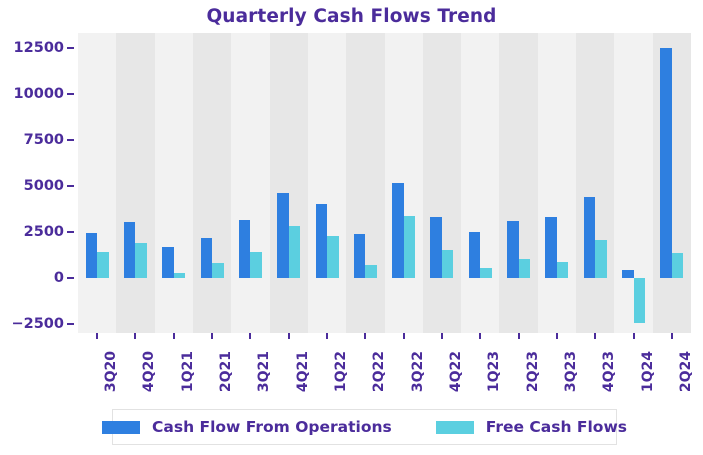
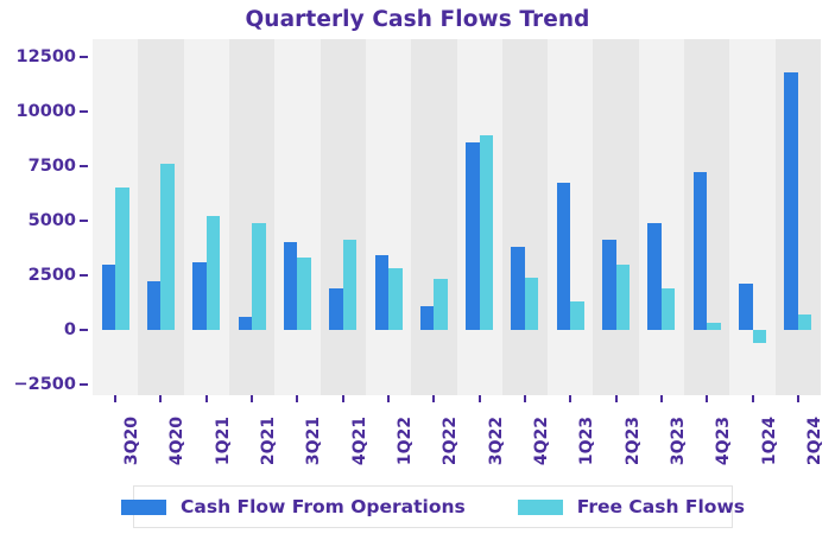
Cash Flow From Operations/3Q20: 2400 -> 3000
Free Cash Flows/3Q20: 1400 -> 6500
Cash Flow From Operations/4Q20: 3000 -> 2200
Free Cash Flows/4Q20: 1900 -> 7600
Cash Flow From Operations/1Q21: 1700 -> 3100
Free Cash Flows/1Q21: 300 -> 5200
Cash Flow From Operations/2Q21: 2200 -> 600
Free Cash Flows/2Q21: 800 -> 4900
Cash Flow From Operations/3Q21: 3200 -> 4000
Free Cash Flows/3Q21: 1400 -> 3300
Cash Flow From Operations/4Q21: 4600 -> 1900
Free Cash Flows/4Q21: 2800 -> 4100
Cash Flow From Operations/1Q22: 4000 -> 3400
Free Cash Flows/1Q22: 2300 -> 2800
Cash Flow From Operations/2Q22: 2400 -> 1100
Free Cash Flows/2Q22: 700 -> 2300
Cash Flow From Operations/3Q22: 5200 -> 8600
Free Cash Flows/3Q22: 3300 -> 8900
Cash Flow From Operations/4Q22: 3300 -> 3800
Free Cash Flows/4Q22: 1500 -> 2400
Cash Flow From Operations/1Q23: 2500 -> 6700
Free Cash Flows/1Q23: 500 -> 1300
Cash Flow From Operations/2Q23: 3100 -> 4100
Free Cash Flows/2Q23: 1000 -> 3000
Cash Flow From Operations/3Q23: 3300 -> 4900
Free Cash Flows/3Q23: 800 -> 1900
Cash Flow From Operations/4Q23: 4400 -> 7200
Free Cash Flows/4Q23: 2100 -> 300
Cash Flow From Operations/1Q24: 400 -> 2100
Free Cash Flows/1Q24: -2500 -> -600
Cash Flow From Operations/2Q24: 12500 -> 11800
Free Cash Flows/2Q24: 1300 -> 700
